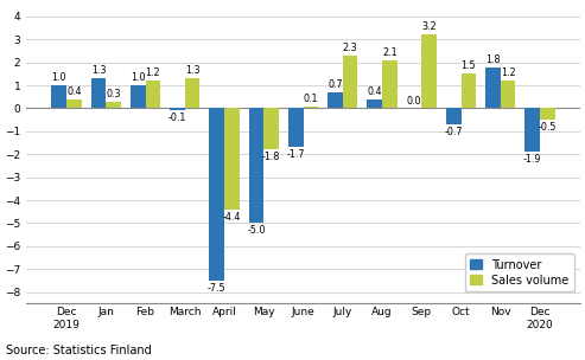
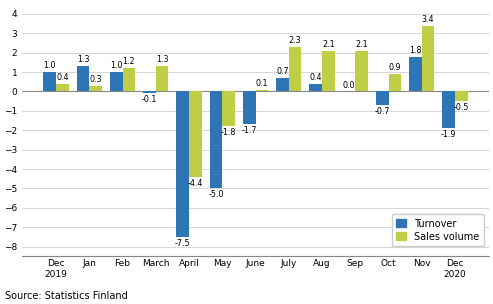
Sales volume/Sep: 3.2 -> 2.1
Sales volume/Oct: 1.5 -> 0.9
Sales volume/Nov: 1.2 -> 3.4
